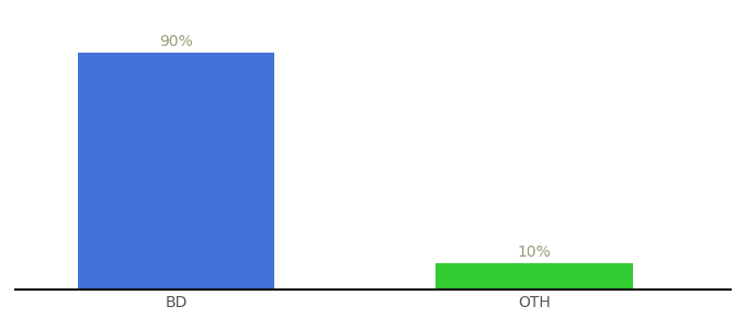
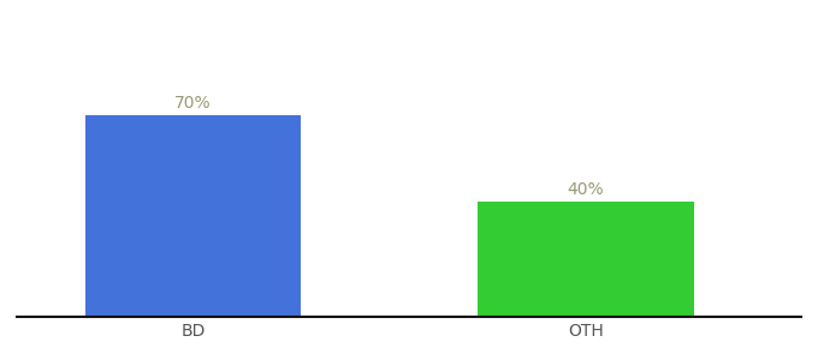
BD: 90% -> 70%
OTH: 10% -> 40%
